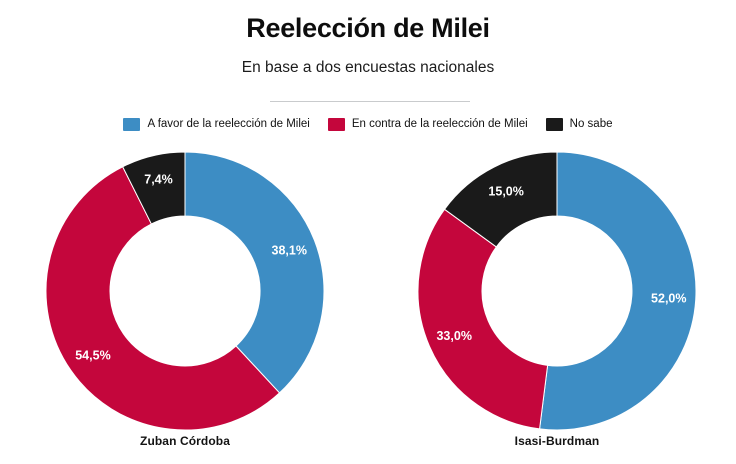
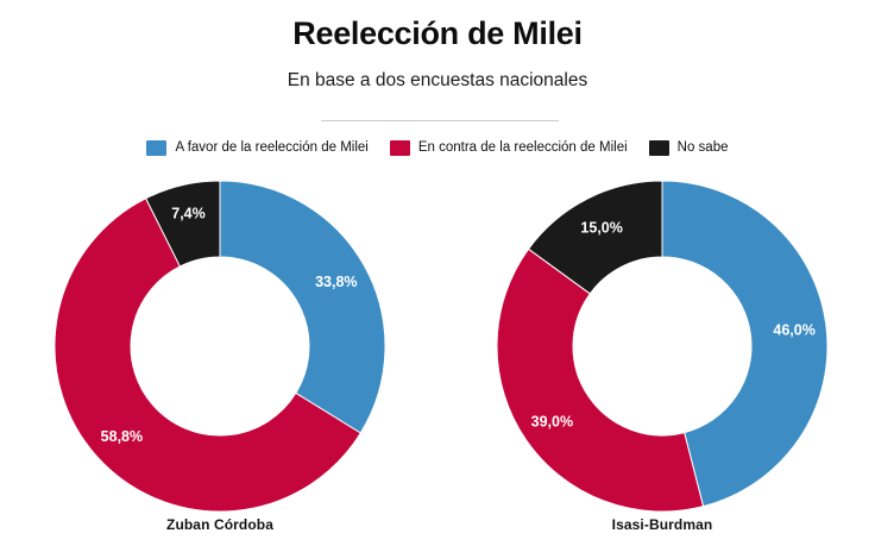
Zuban Córdoba/A favor de la reelección de Milei: 38,1% -> 33,8%
Zuban Córdoba/En contra de la reelección de Milei: 54,5% -> 58,8%
Isasi-Burdman/A favor de la reelección de Milei: 52,0% -> 46,0%
Isasi-Burdman/En contra de la reelección de Milei: 33,0% -> 39,0%
